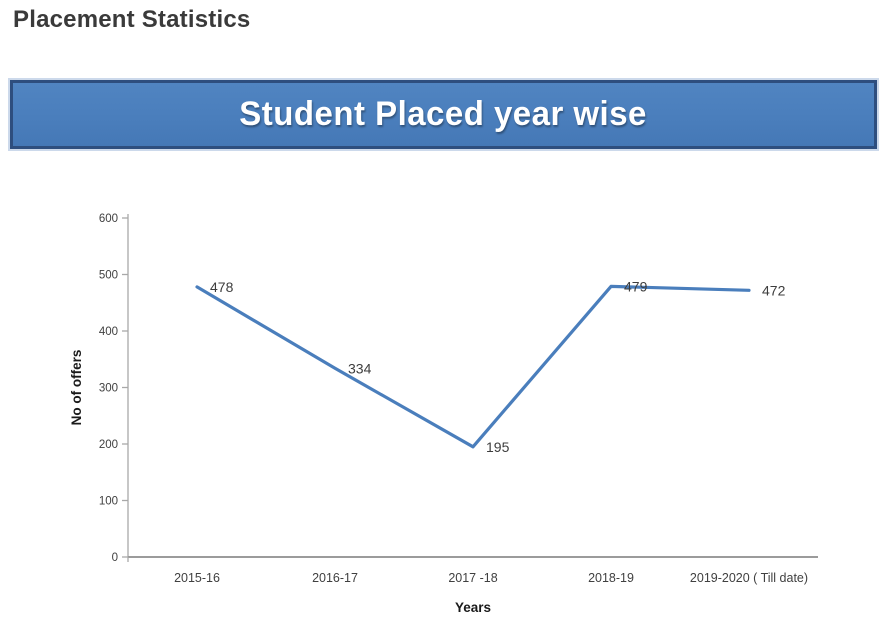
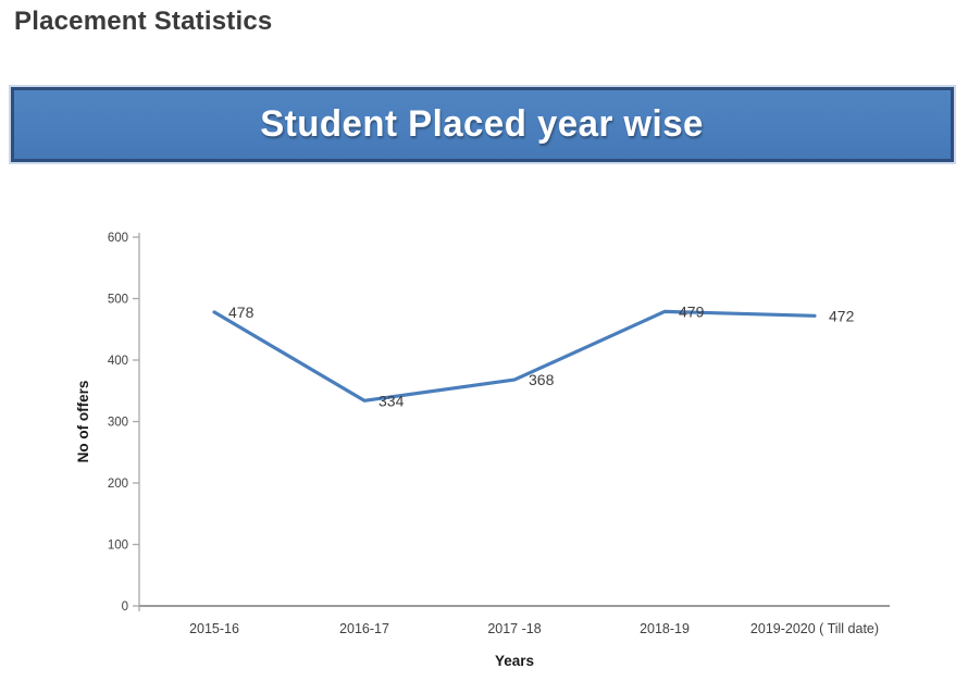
2017 -18: 195 -> 368
